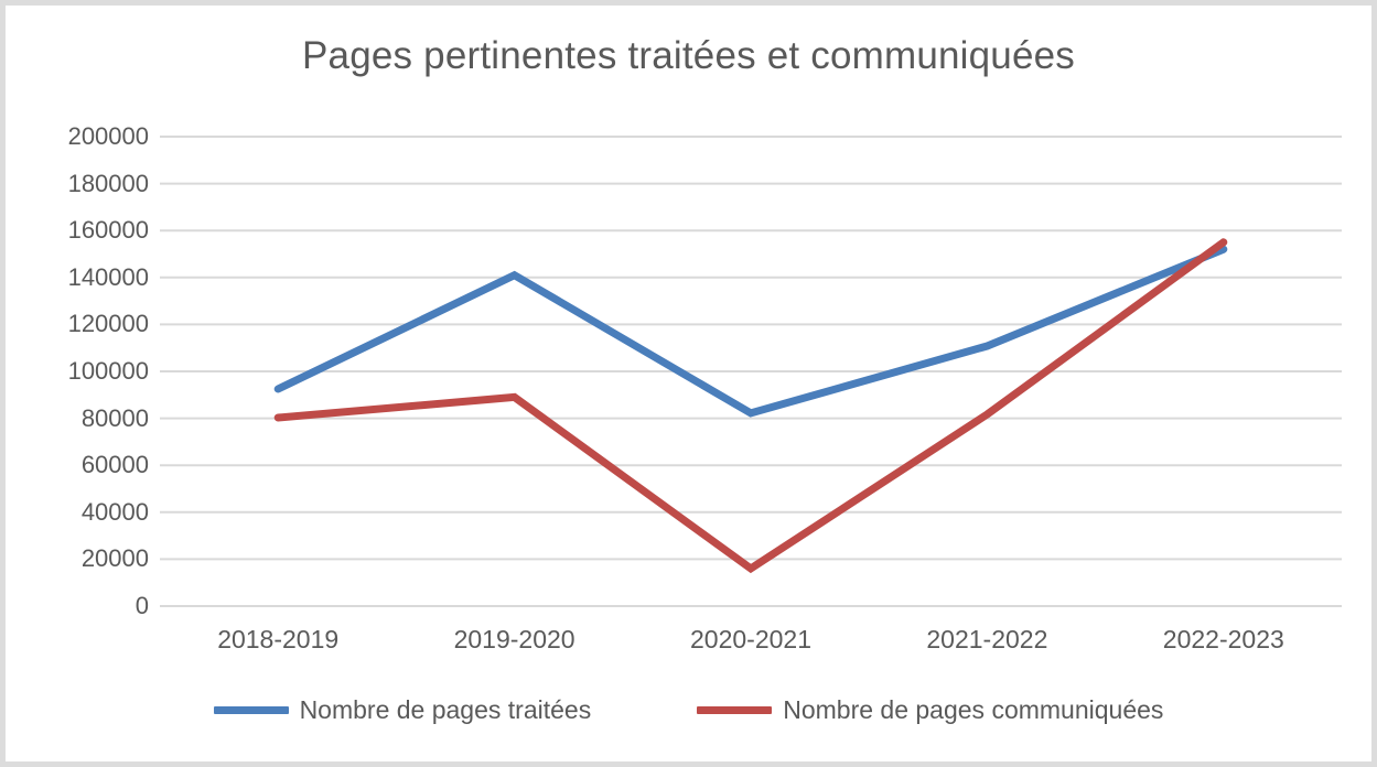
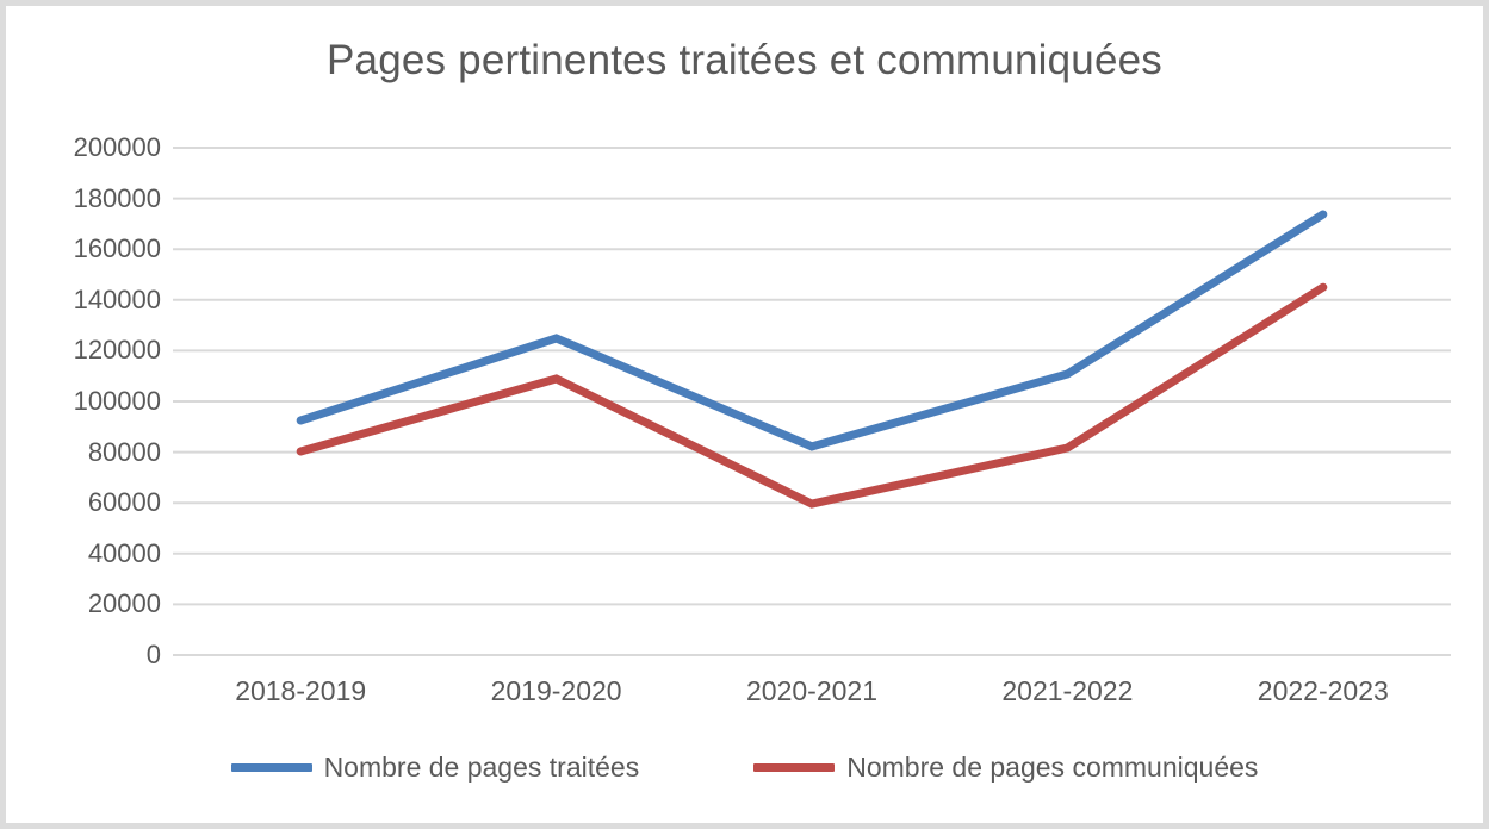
Nombre de pages traitées/2019-2020: 141000 -> 125000
Nombre de pages communiquées/2019-2020: 89000 -> 109000
Nombre de pages communiquées/2020-2021: 16000 -> 60000
Nombre de pages traitées/2022-2023: 152000 -> 174000
Nombre de pages communiquées/2022-2023: 155000 -> 145000
